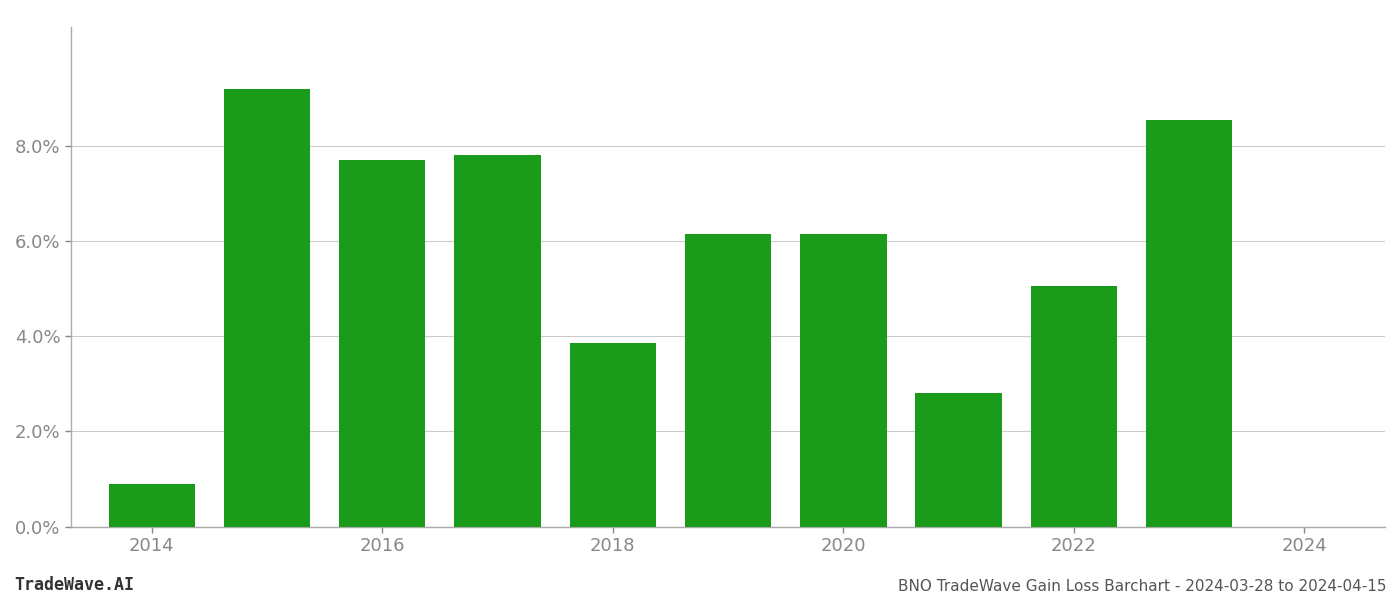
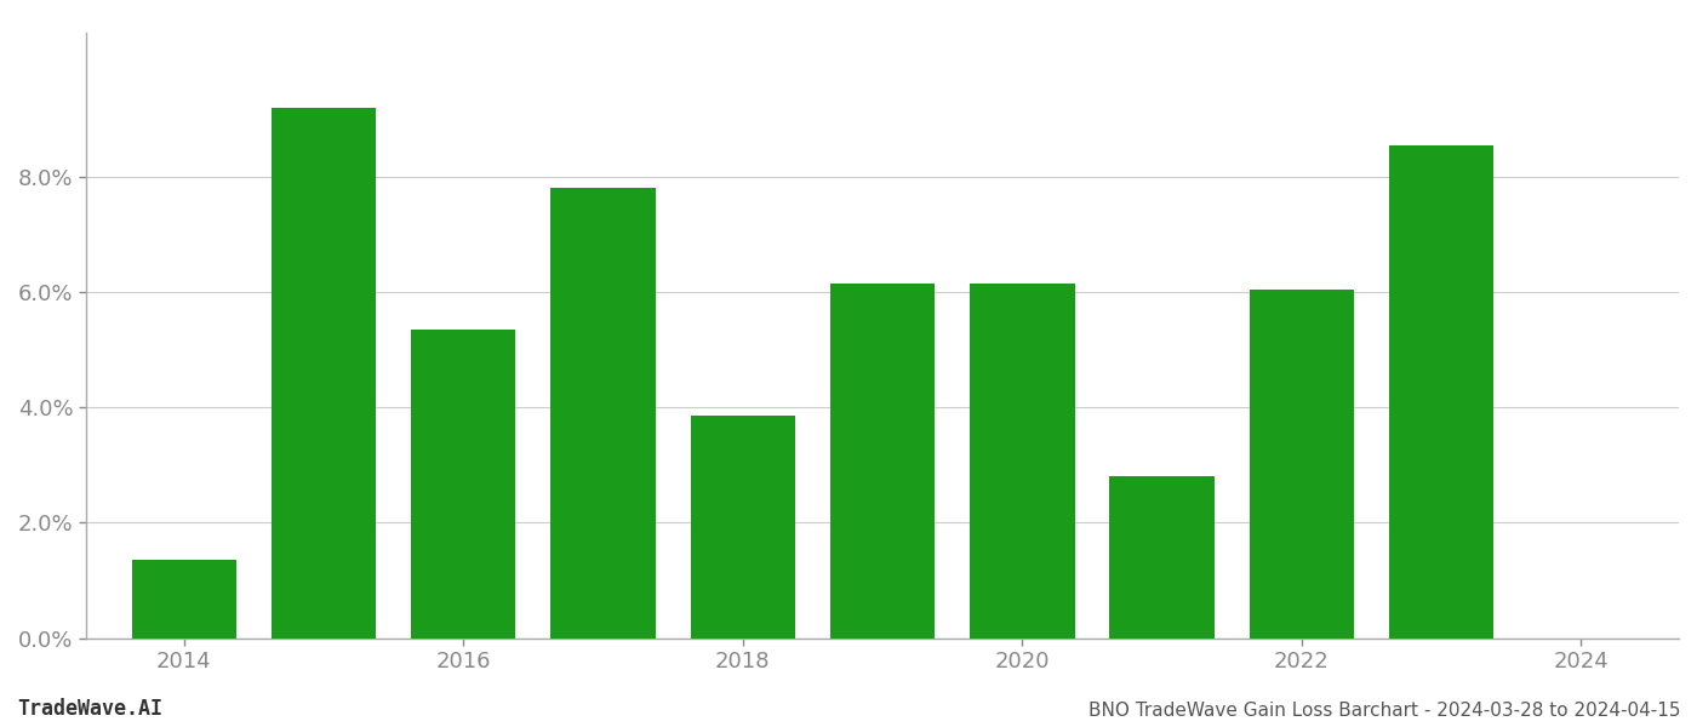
2014: 0.90% -> 1.35%
2016: 7.70% -> 5.35%
2022: 5.05% -> 6.05%
